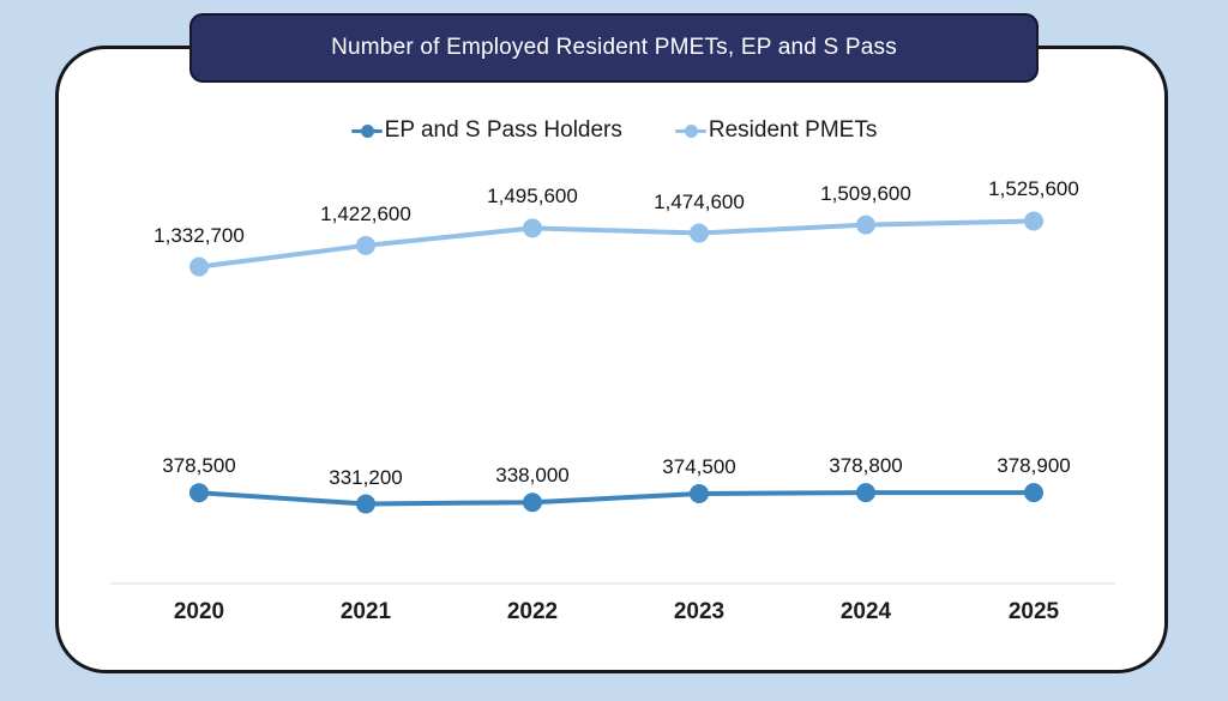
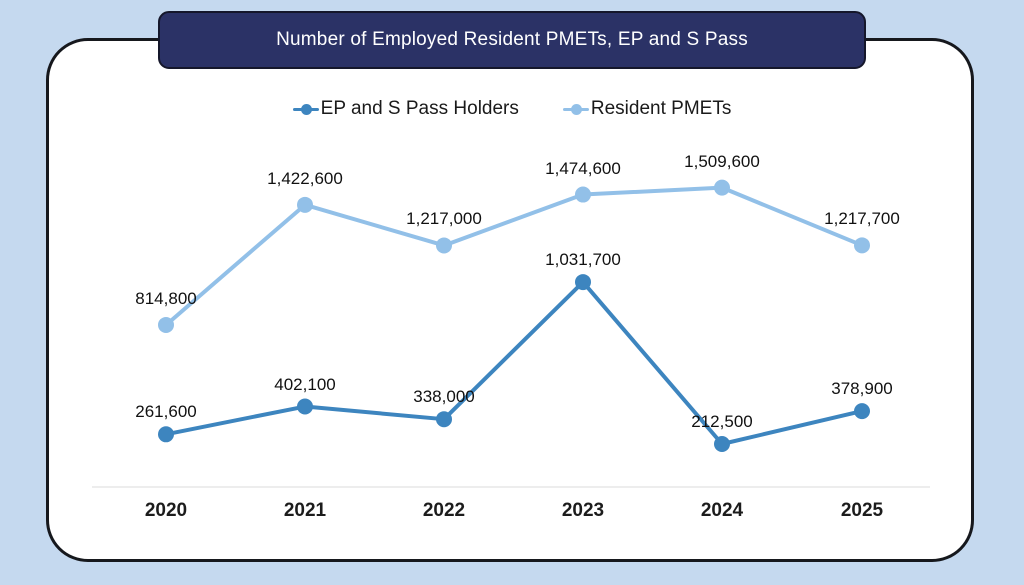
Resident PMETs/2020: 1,332,700 -> 814,800
EP and S Pass Holders/2020: 378,500 -> 261,600
EP and S Pass Holders/2021: 331,200 -> 402,100
Resident PMETs/2022: 1,495,600 -> 1,217,000
EP and S Pass Holders/2023: 374,500 -> 1,031,700
EP and S Pass Holders/2024: 378,800 -> 212,500
Resident PMETs/2025: 1,525,600 -> 1,217,700
